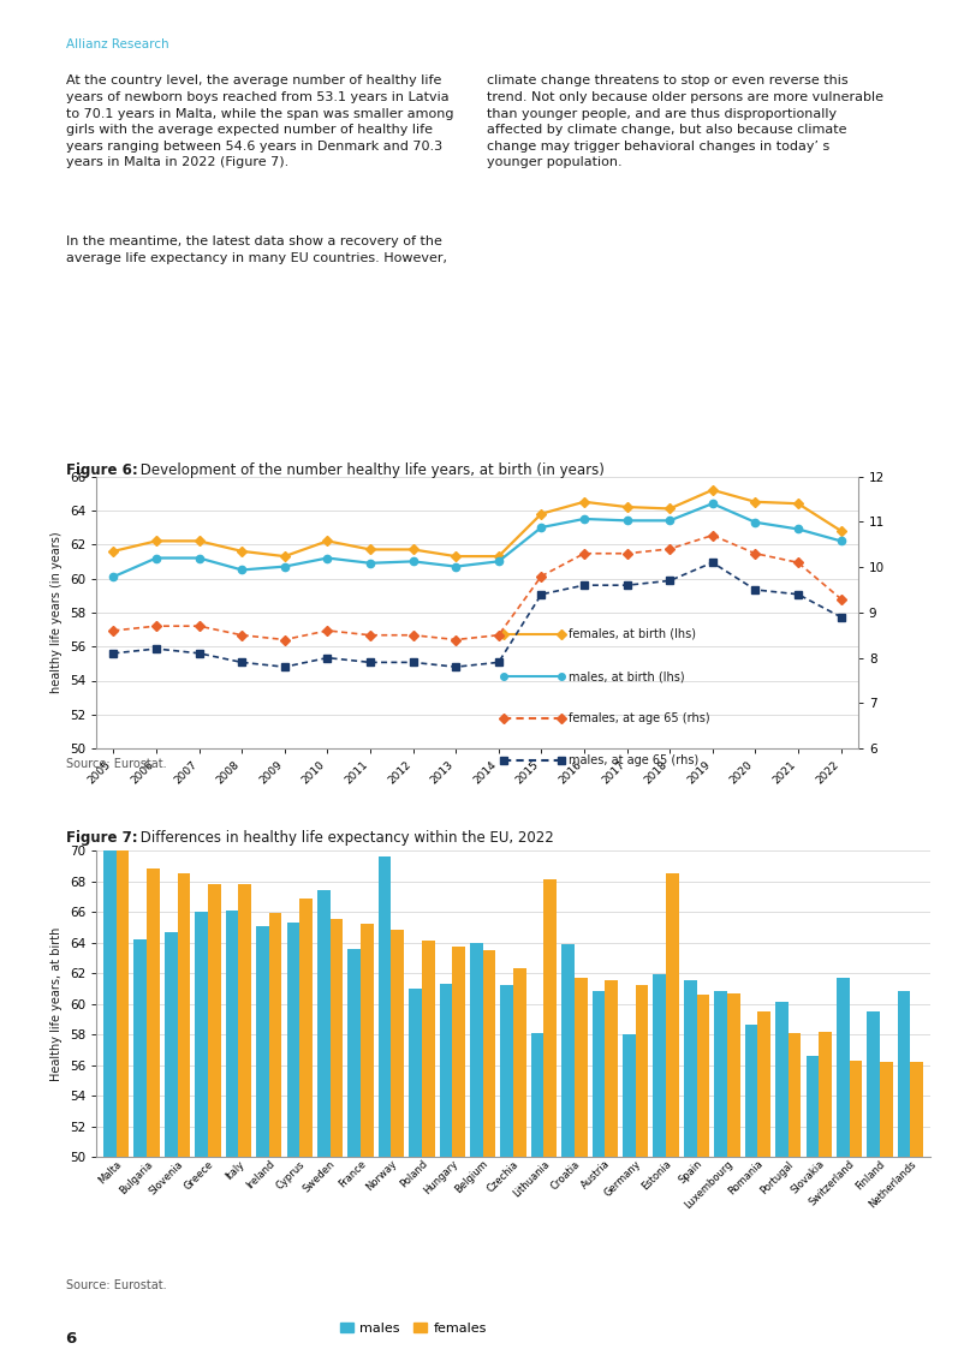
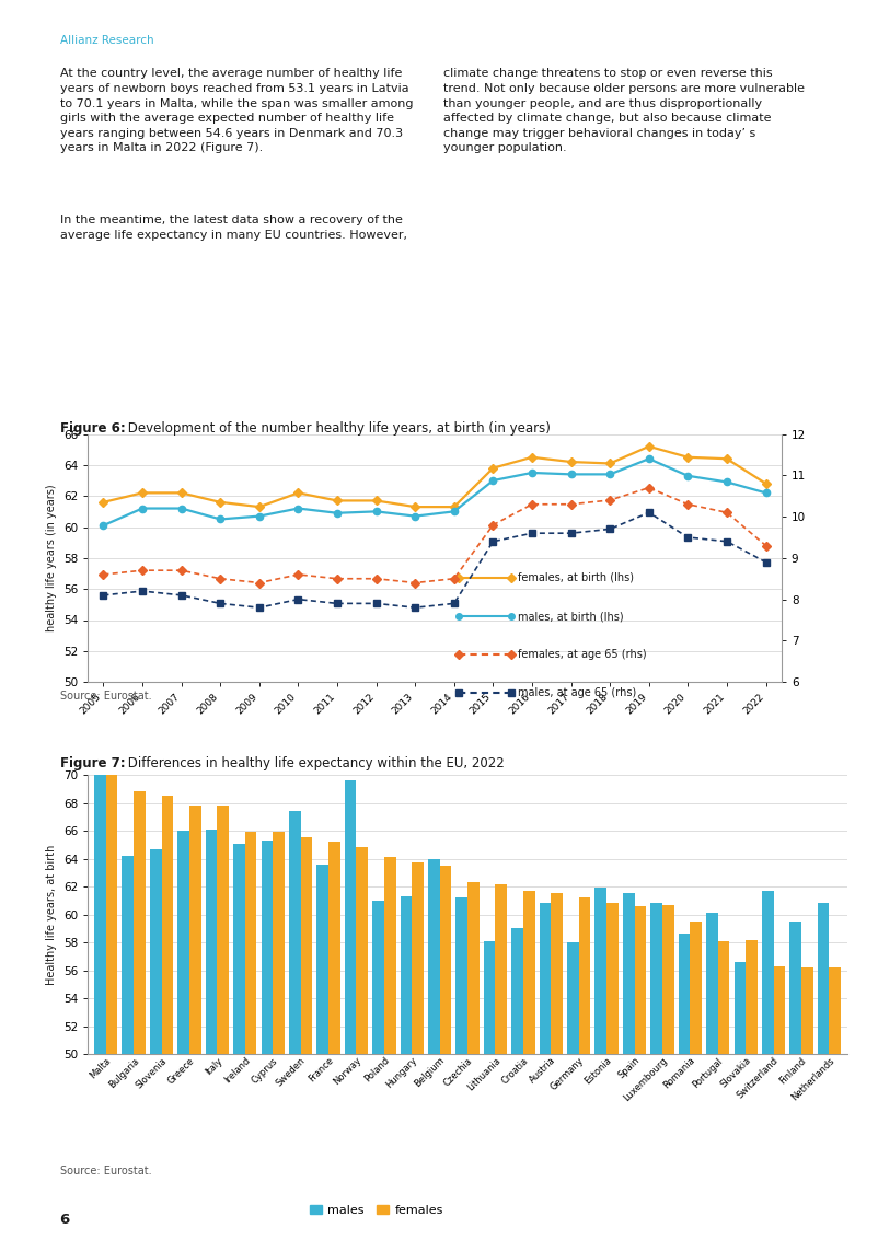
females/Cyprus: 66.9 -> 65.9
females/Lithuania: 68.1 -> 62.2
males/Croatia: 63.9 -> 59.0
females/Estonia: 68.5 -> 60.8
